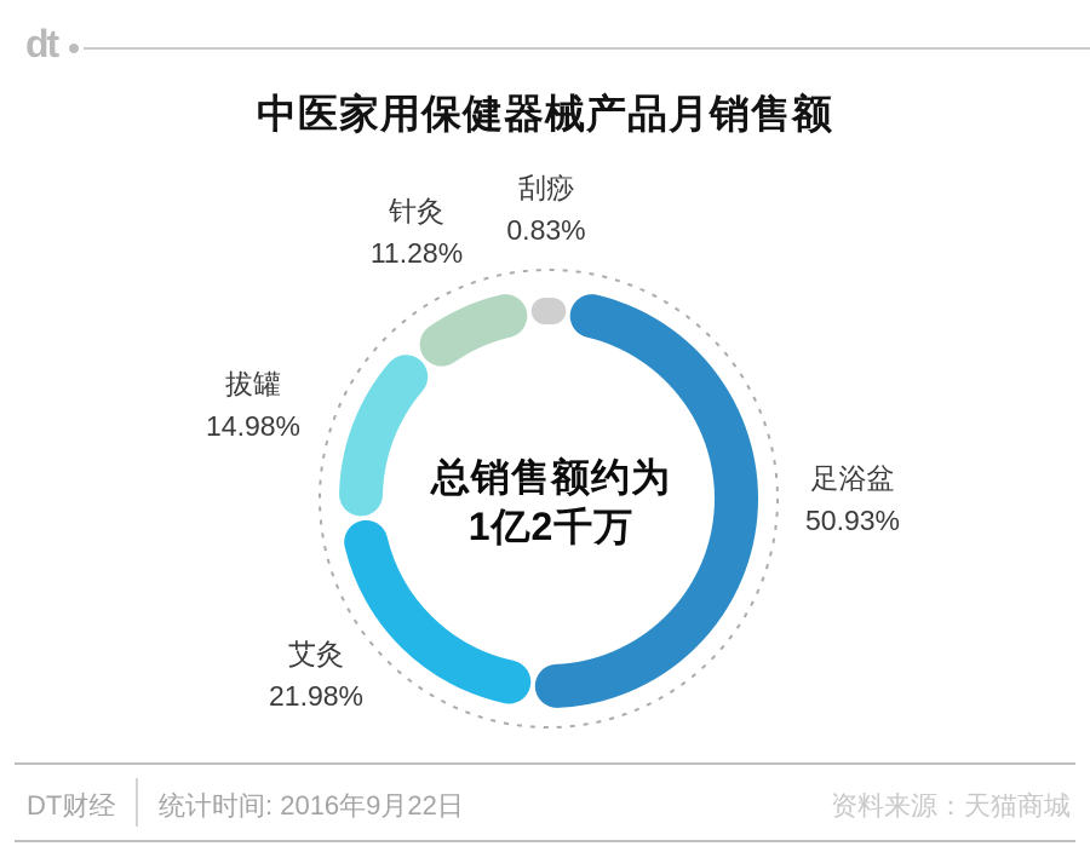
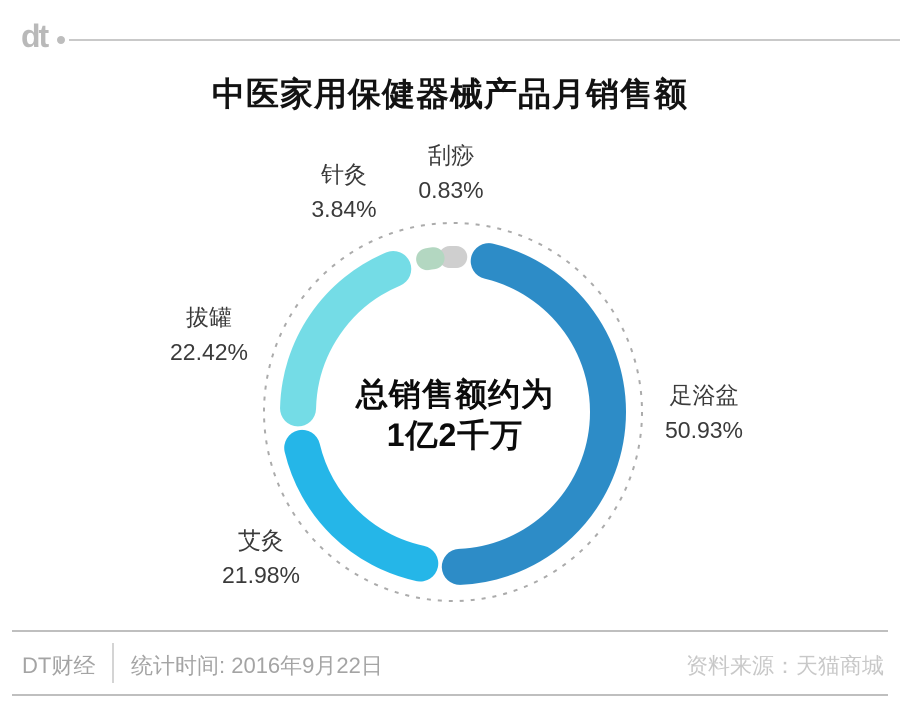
拔罐: 14.98% -> 22.42%
针灸: 11.28% -> 3.84%
